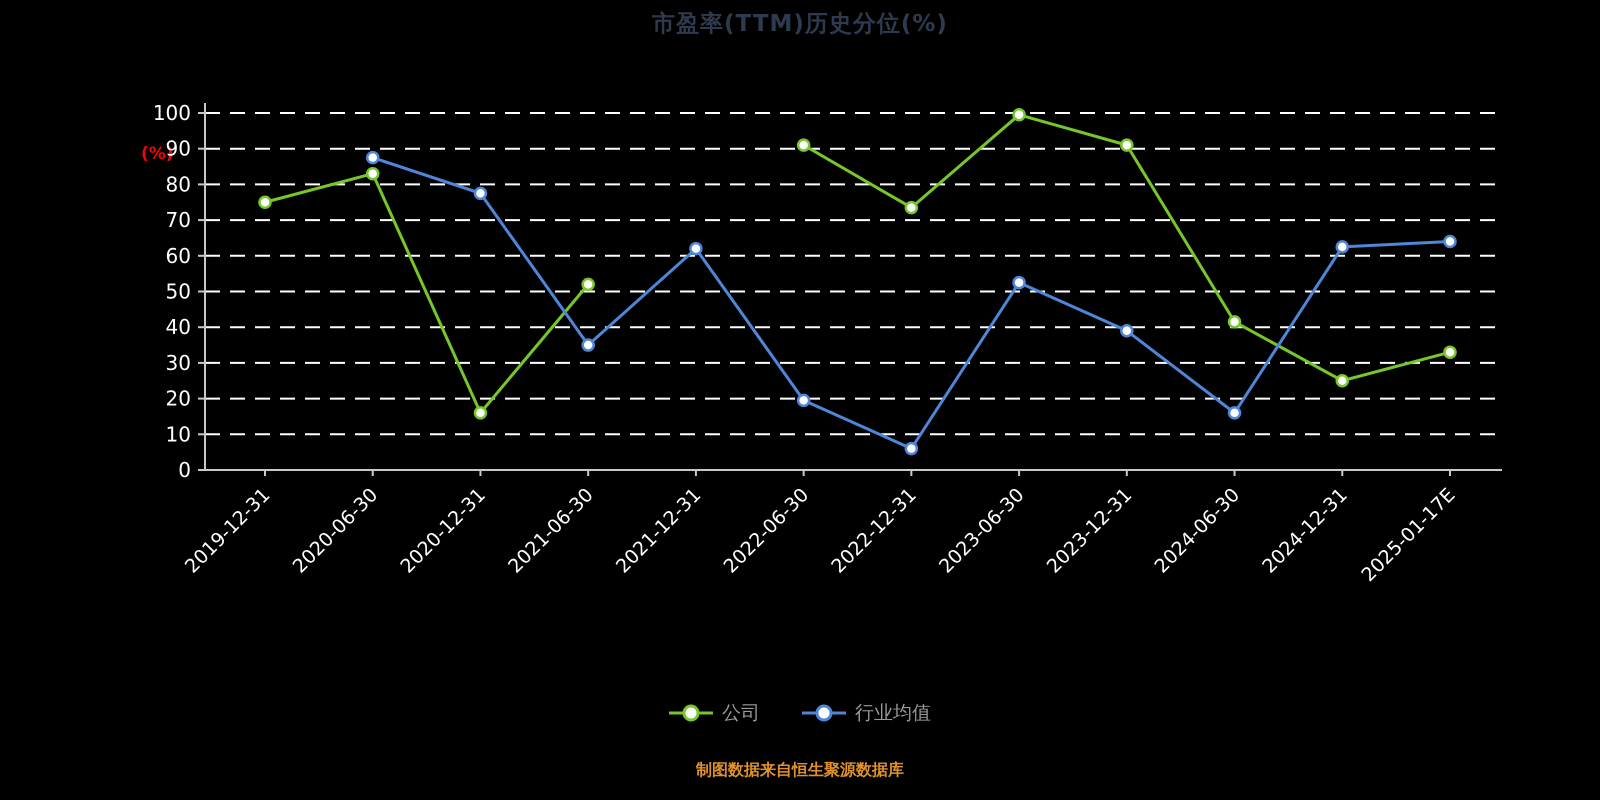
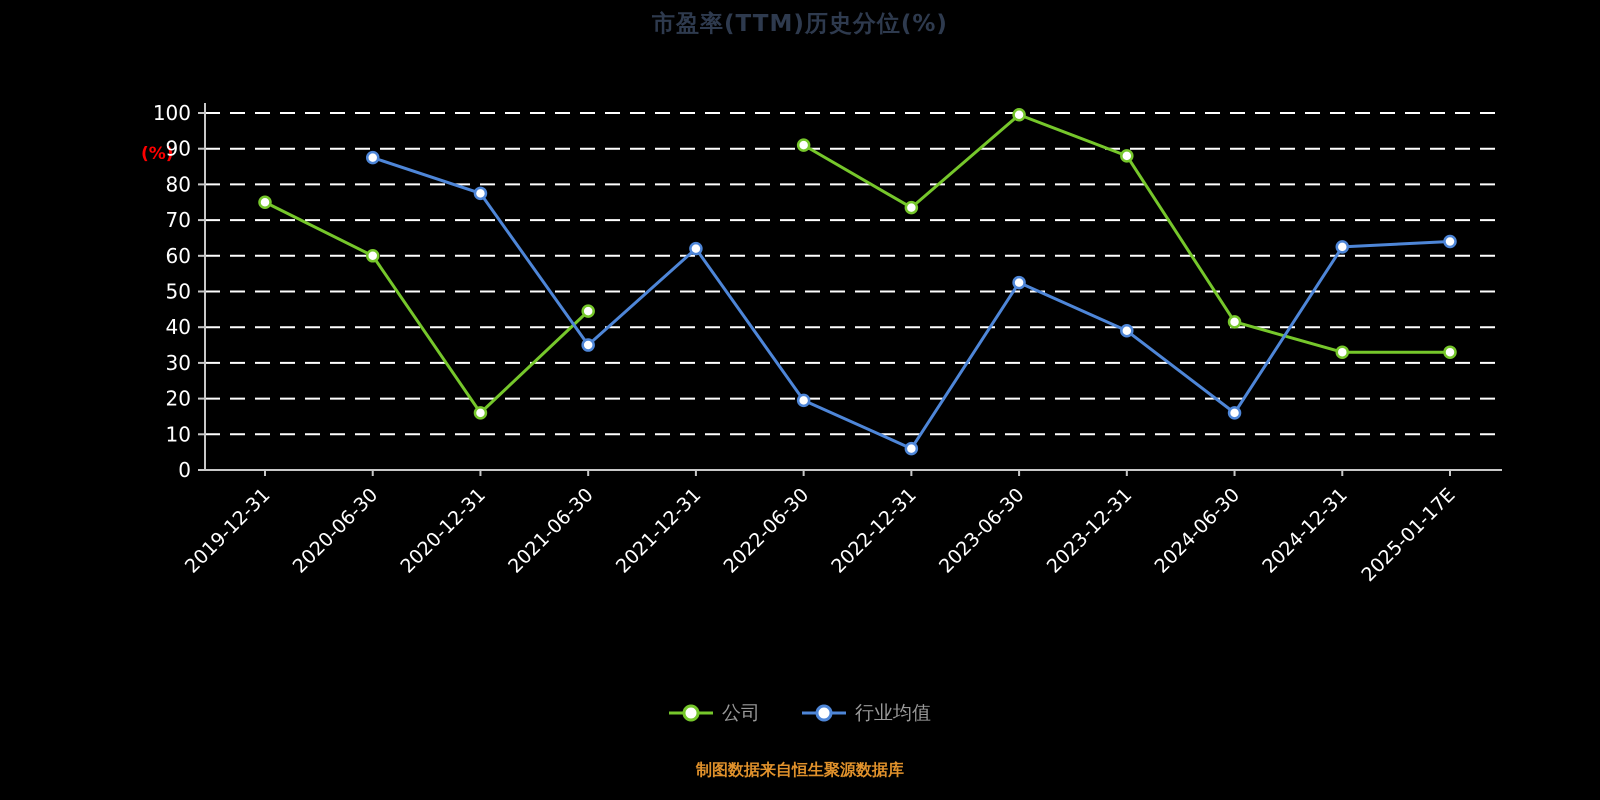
公司/2020-06-30: 83 -> 60
公司/2021-06-30: 52 -> 44
公司/2023-12-31: 91 -> 88
公司/2024-12-31: 25 -> 33
